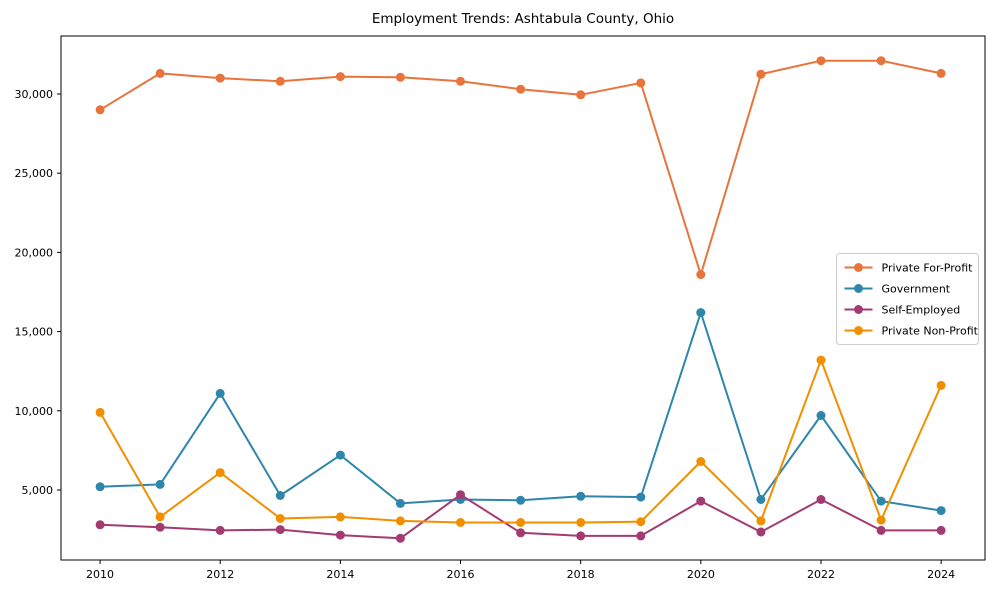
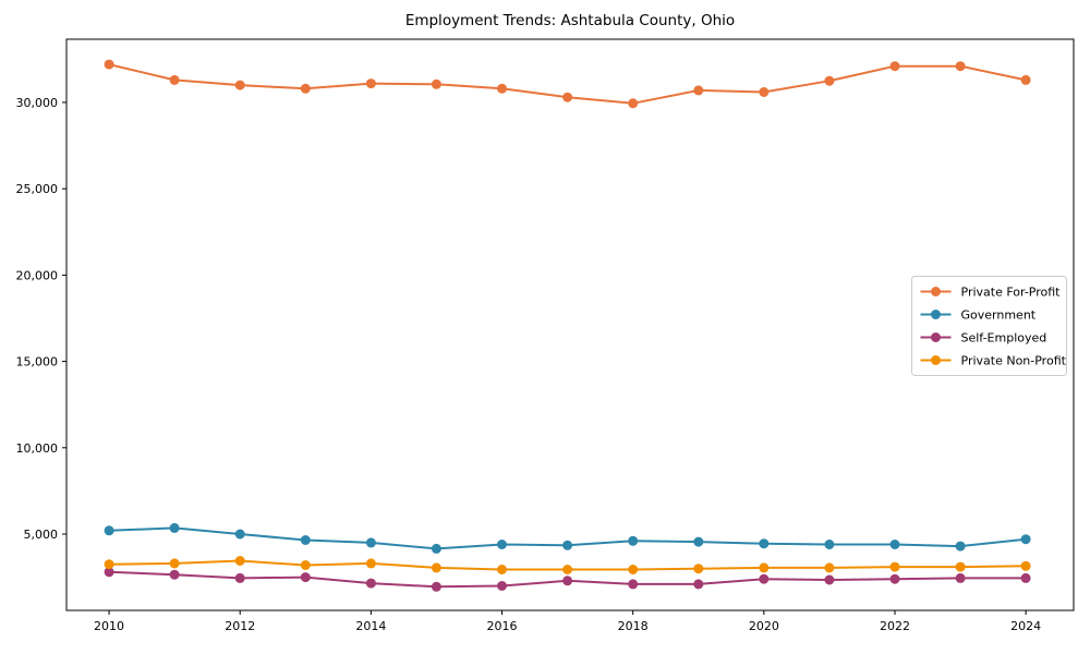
Private For-Profit/2010: 29000 -> 32200
Private Non-Profit/2010: 9900 -> 3200
Government/2012: 11100 -> 5000
Private Non-Profit/2012: 6100 -> 3400
Government/2014: 7200 -> 4500
Self-Employed/2016: 4700 -> 2000
Private For-Profit/2020: 18600 -> 30600
Government/2020: 16200 -> 4400
Self-Employed/2020: 4300 -> 2400
Private Non-Profit/2020: 6800 -> 3000
Government/2022: 9700 -> 4400
Self-Employed/2022: 4400 -> 2400
Private Non-Profit/2022: 13200 -> 3100
Government/2024: 3700 -> 4700
Private Non-Profit/2024: 11600 -> 3200
